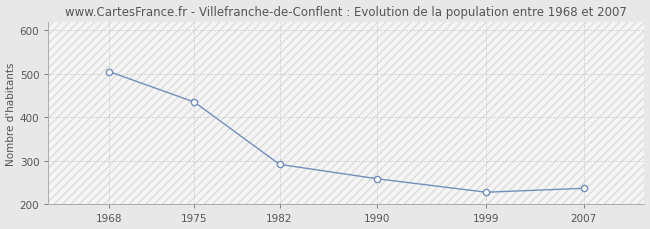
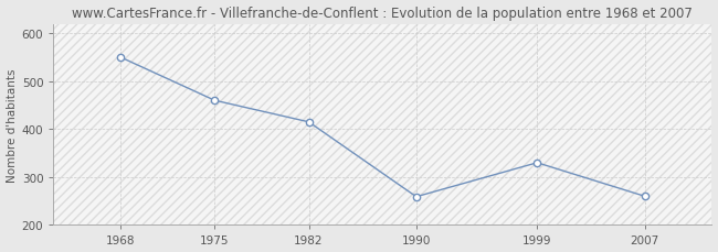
1968: 505 -> 550
1975: 435 -> 460
1982: 292 -> 415
1999: 228 -> 330
2007: 237 -> 260
